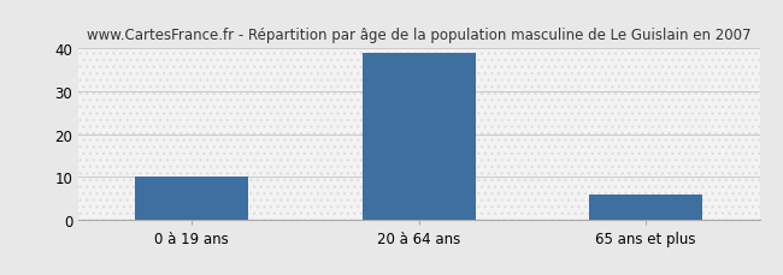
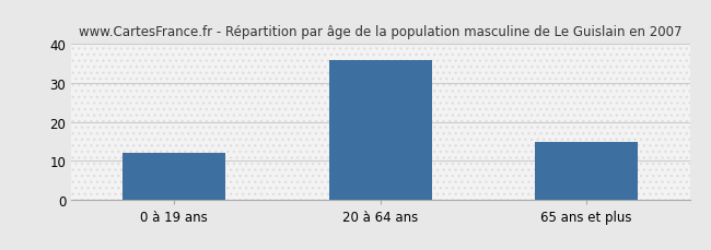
0 à 19 ans: 10 -> 12
20 à 64 ans: 39 -> 36
65 ans et plus: 6 -> 15
